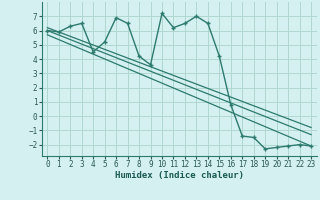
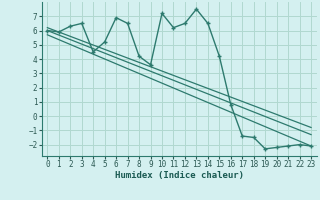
13: 7.0 -> 7.5
